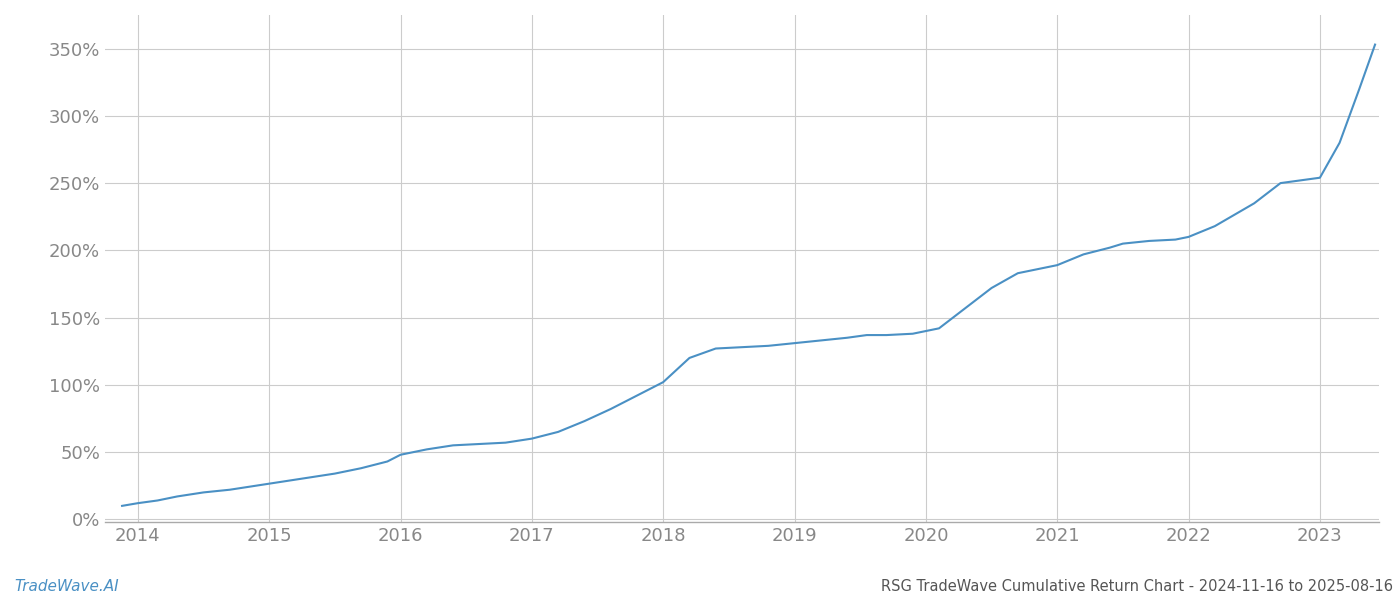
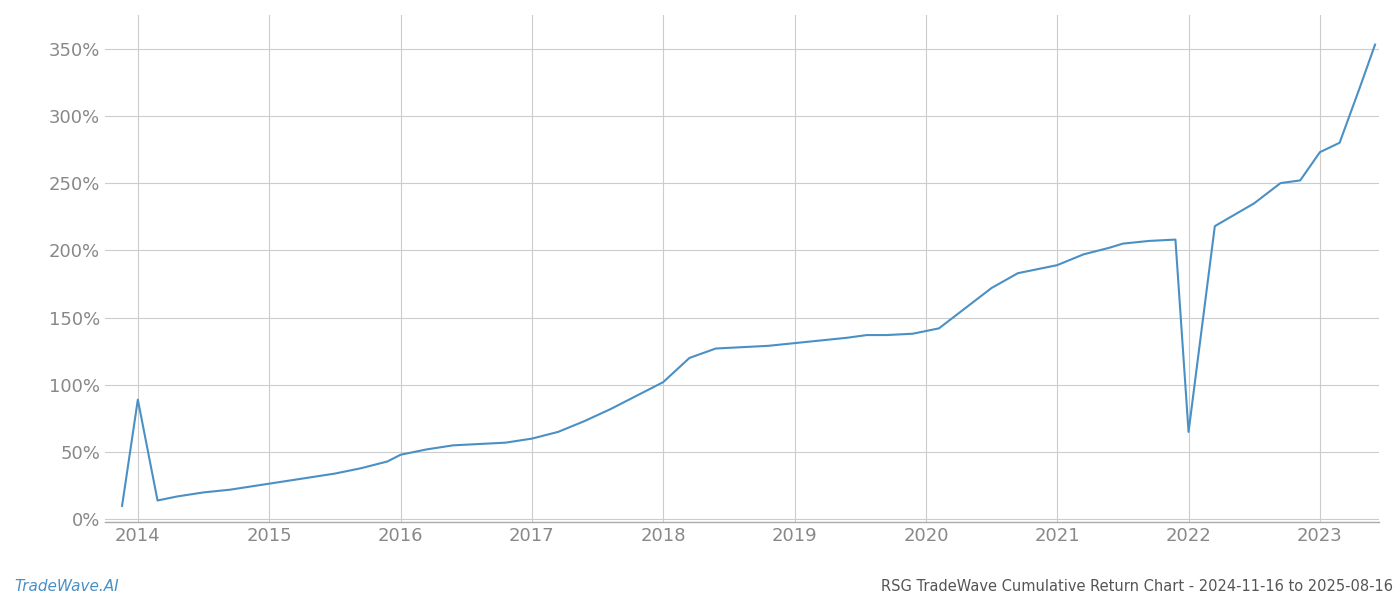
2014: 12% -> 89%
2022: 210% -> 65%
2023: 254% -> 273%
